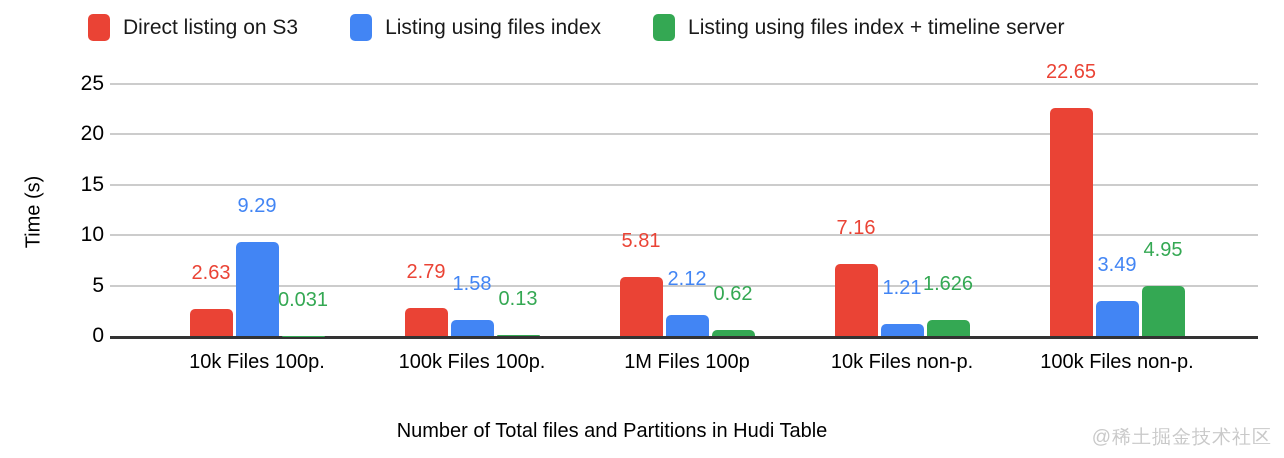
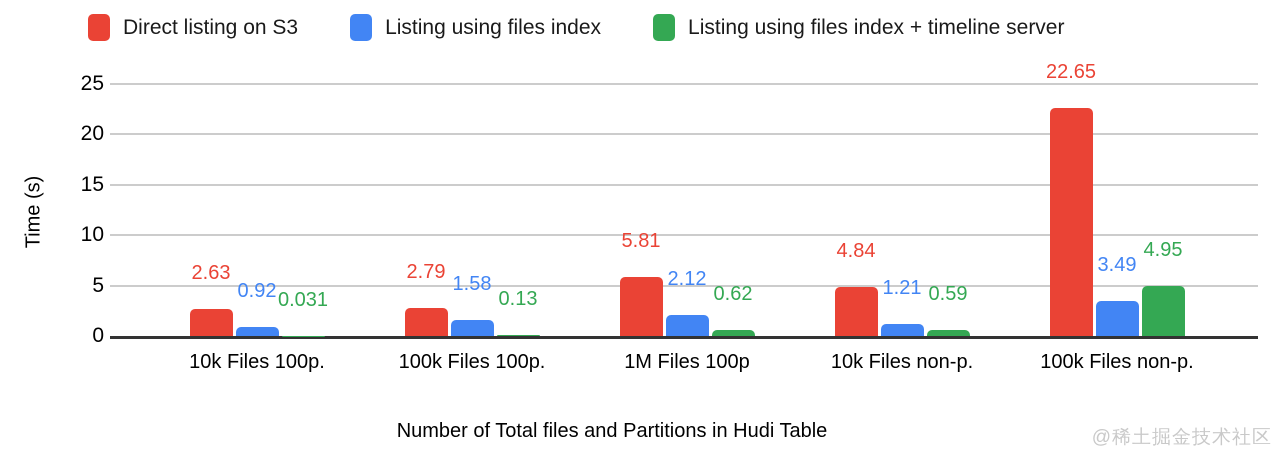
Listing using files index/10k Files 100p.: 9.29 -> 0.92
Direct listing on S3/10k Files non-p.: 7.16 -> 4.84
Listing using files index + timeline server/10k Files non-p.: 1.626 -> 0.59
